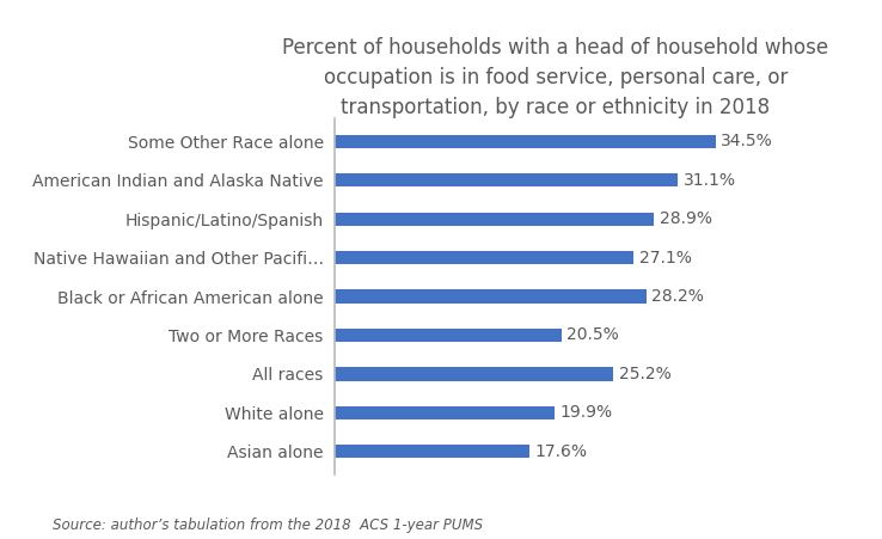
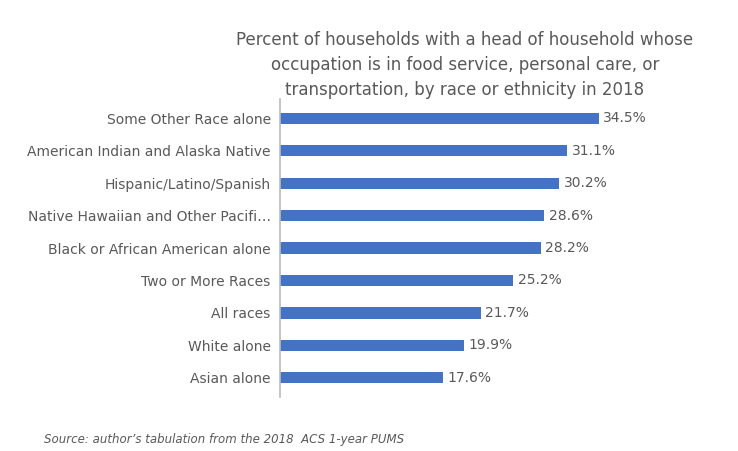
Hispanic/Latino/Spanish: 28.9% -> 30.2%
Native Hawaiian and Other Pacifi…: 27.1% -> 28.6%
Two or More Races: 20.5% -> 25.2%
All races: 25.2% -> 21.7%
